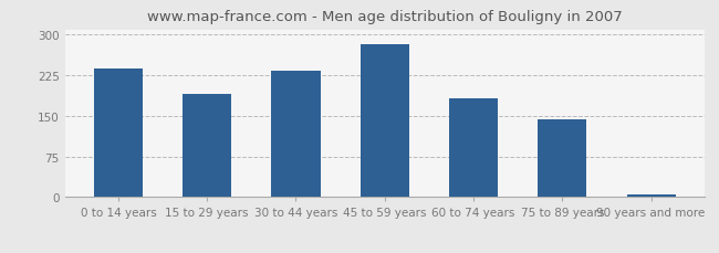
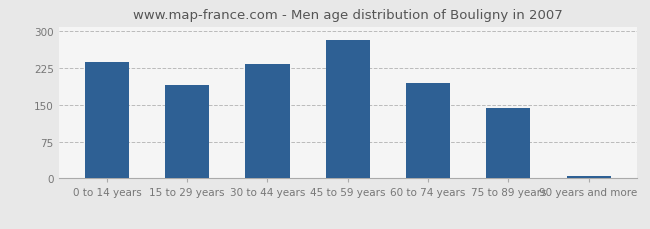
60 to 74 years: 183 -> 195
